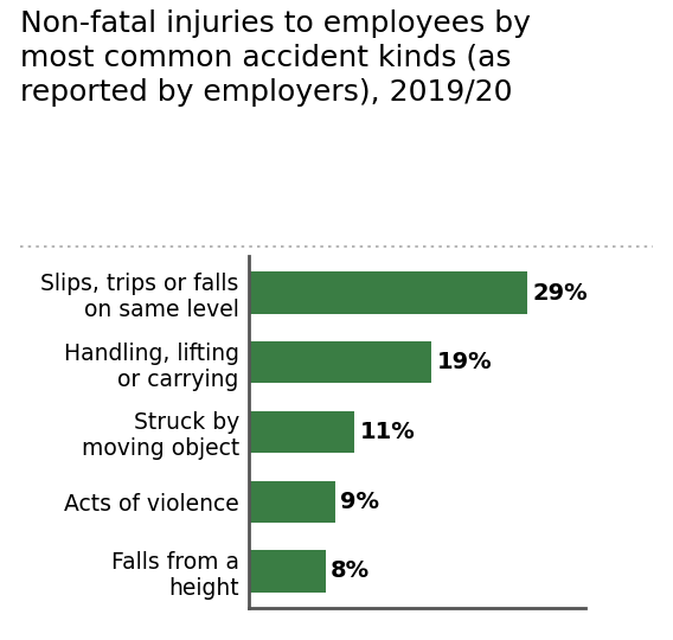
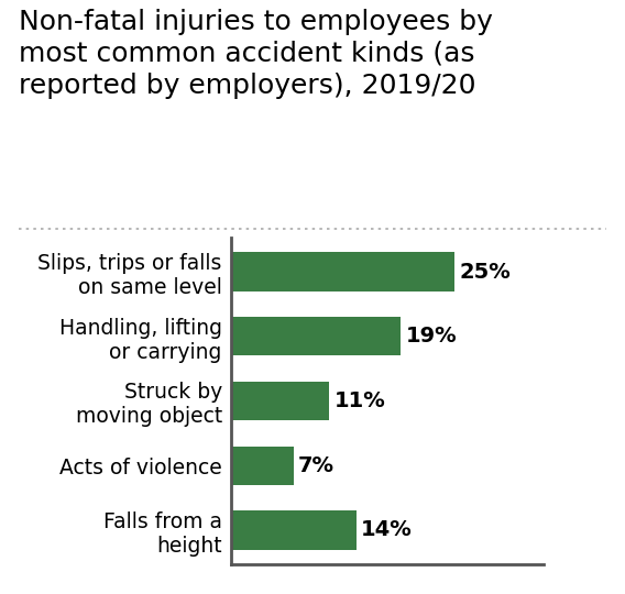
Slips, trips or falls on same level: 29% -> 25%
Acts of violence: 9% -> 7%
Falls from a height: 8% -> 14%
